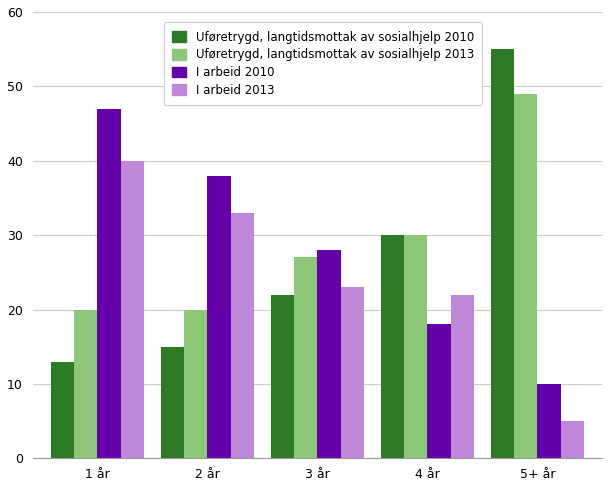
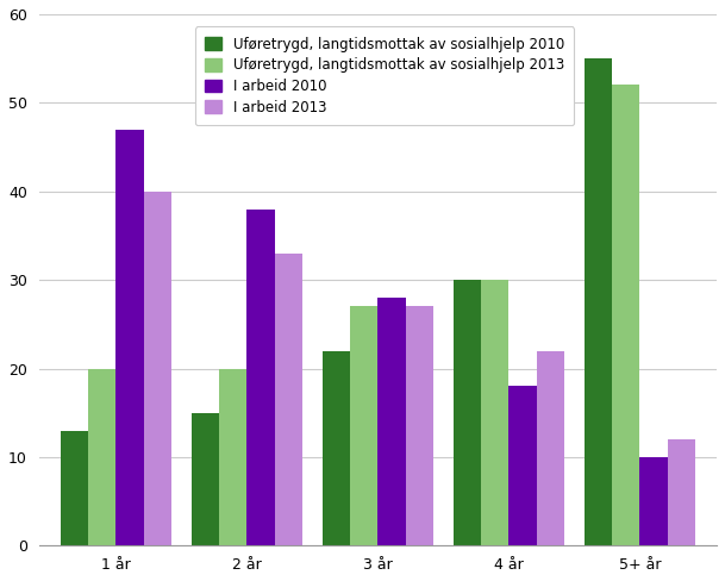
I arbeid 2013/3 år: 23 -> 27
Uføretrygd, langtidsmottak av sosialhjelp 2013/5+ år: 49 -> 52
I arbeid 2013/5+ år: 5 -> 12
